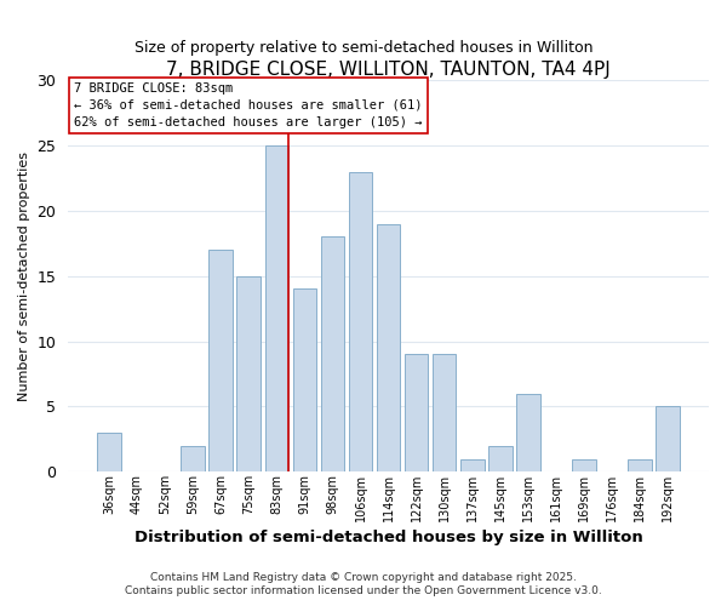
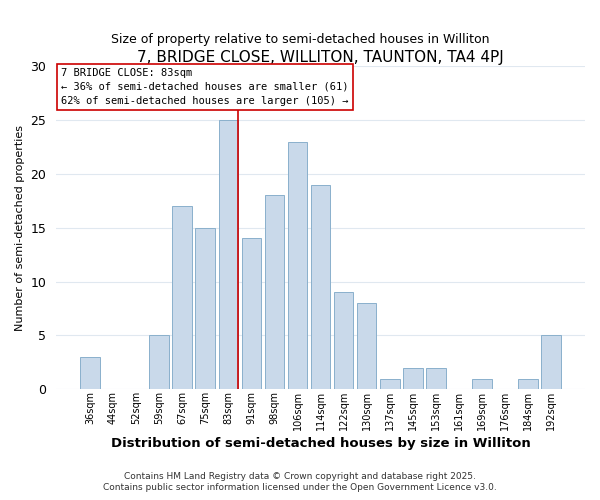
59sqm: 2 -> 5
130sqm: 9 -> 8
153sqm: 6 -> 2
